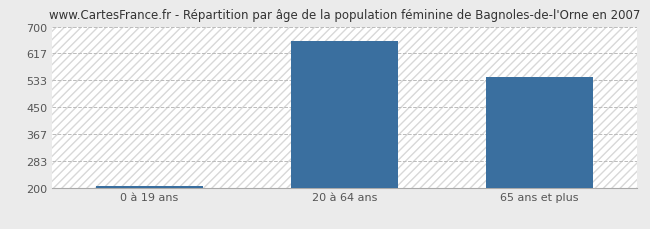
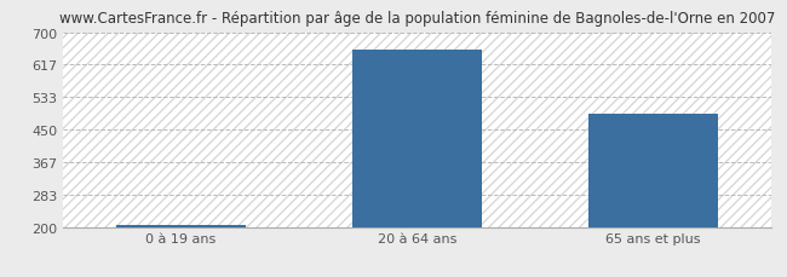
65 ans et plus: 545 -> 490
